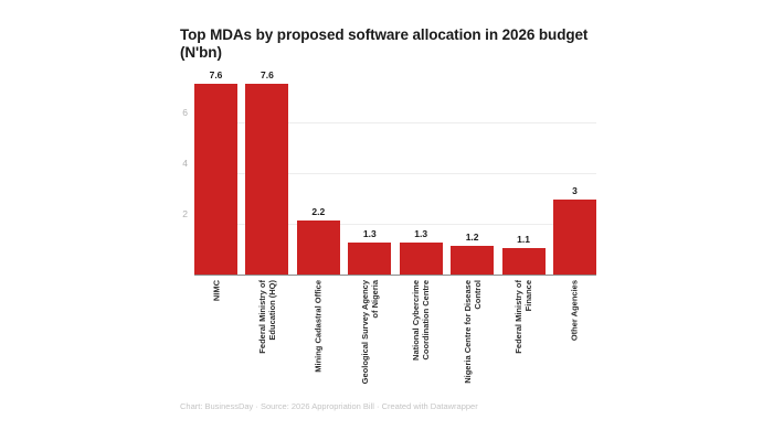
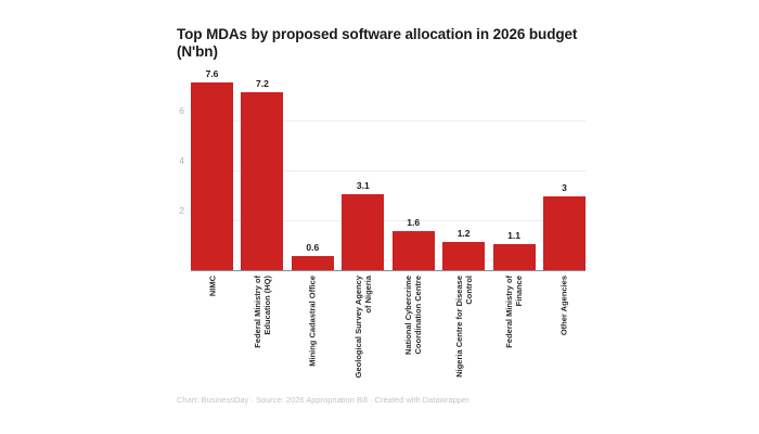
Federal Ministry of Education (HQ): 7.6 -> 7.2
Mining Cadastral Office: 2.2 -> 0.6
Geological Survey Agency of Nigeria: 1.3 -> 3.1
National Cybercrime Coordination Centre: 1.3 -> 1.6
